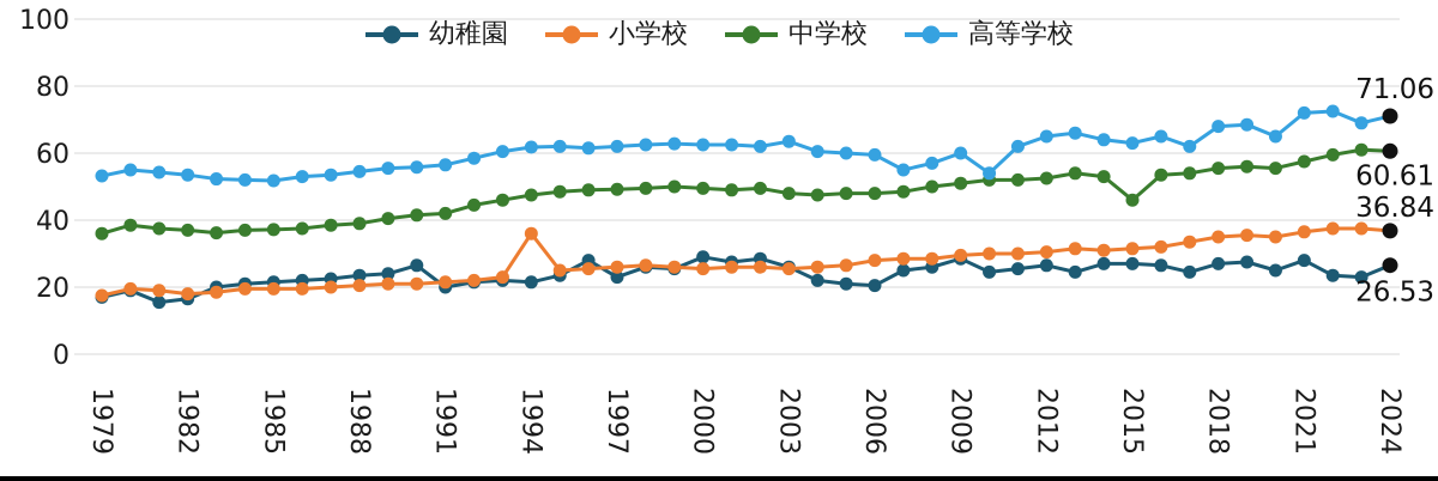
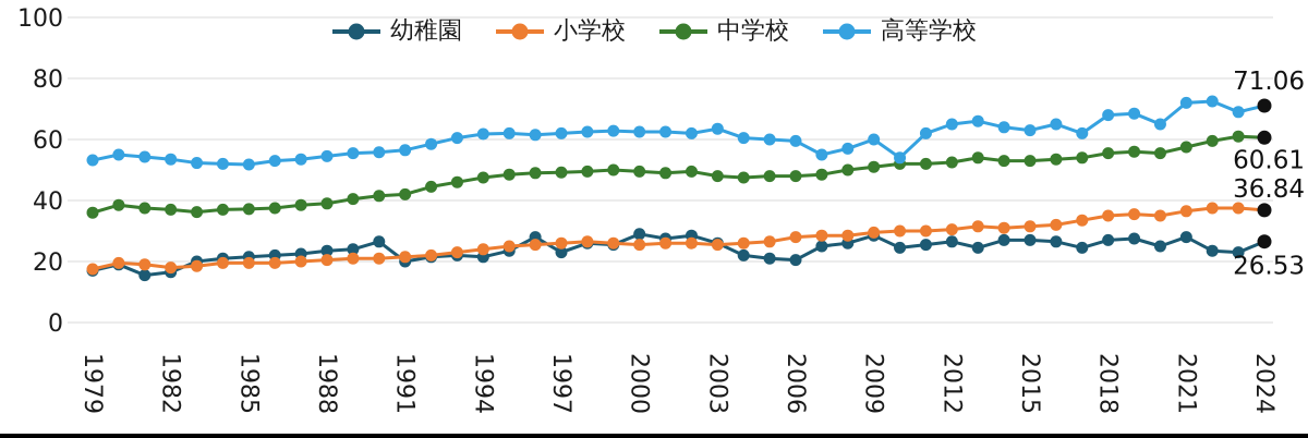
小学校/1994: 36 -> 24
中学校/2015: 46 -> 53
